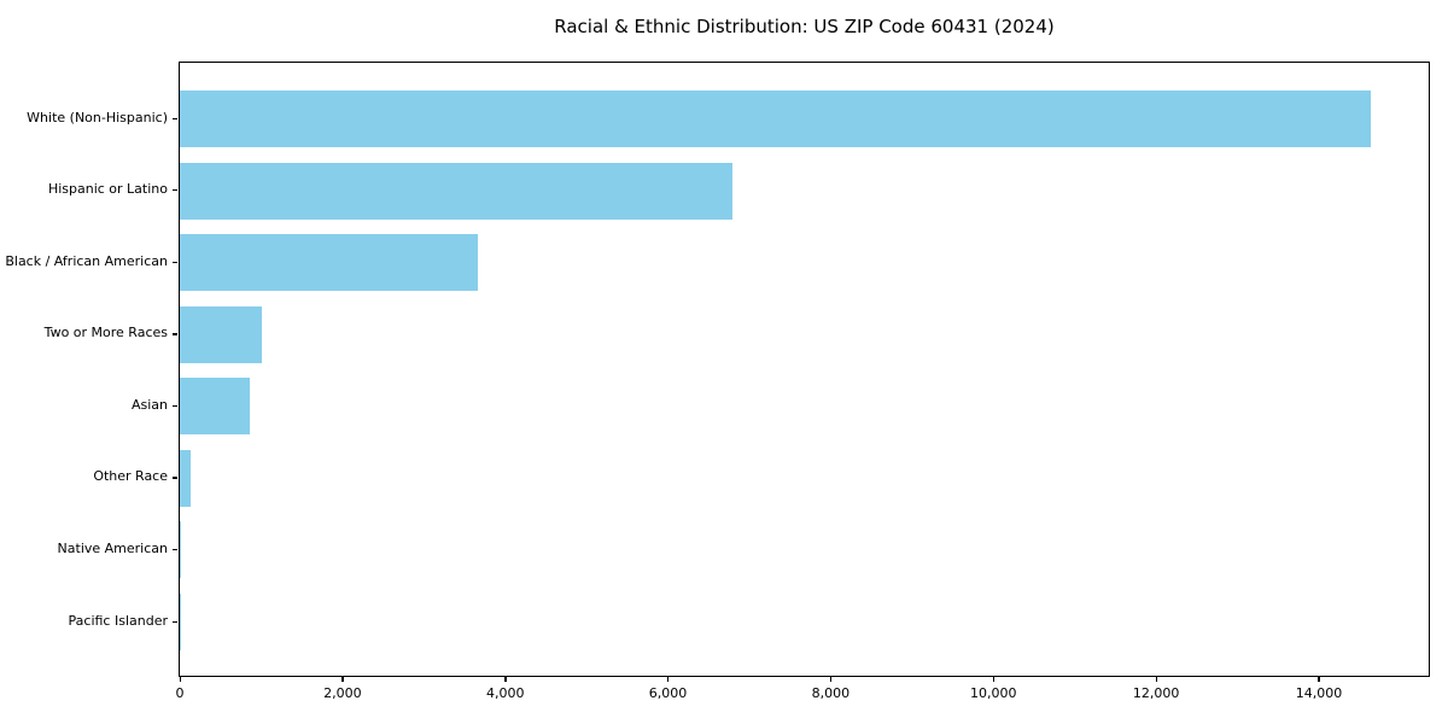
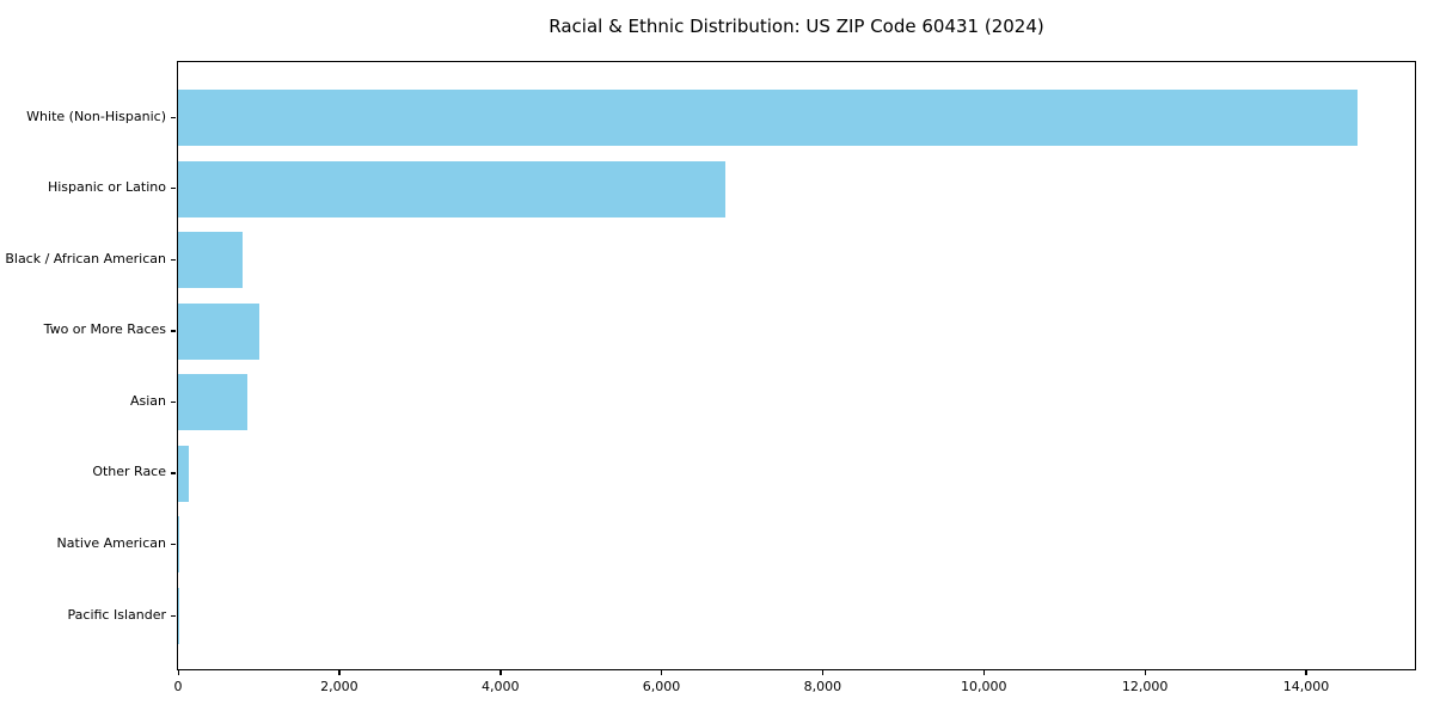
Black / African American: 3700 -> 800
